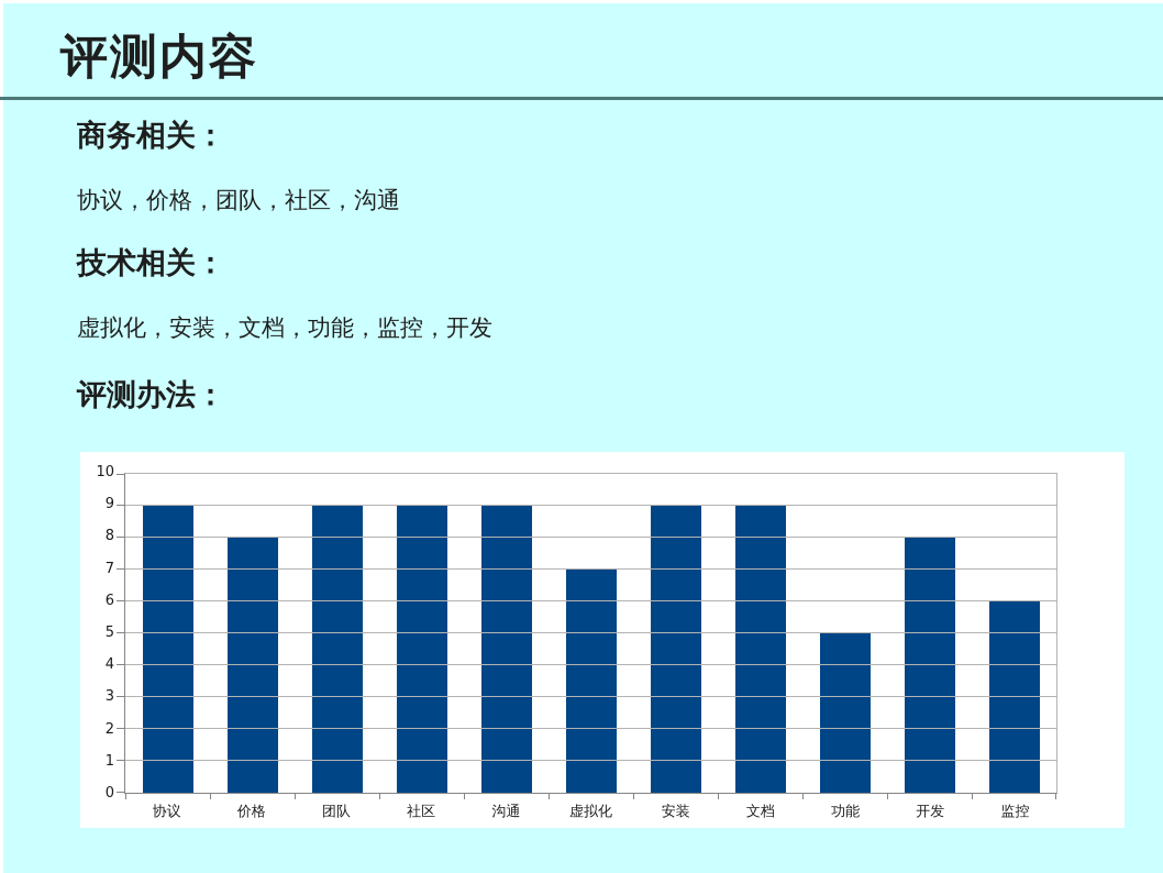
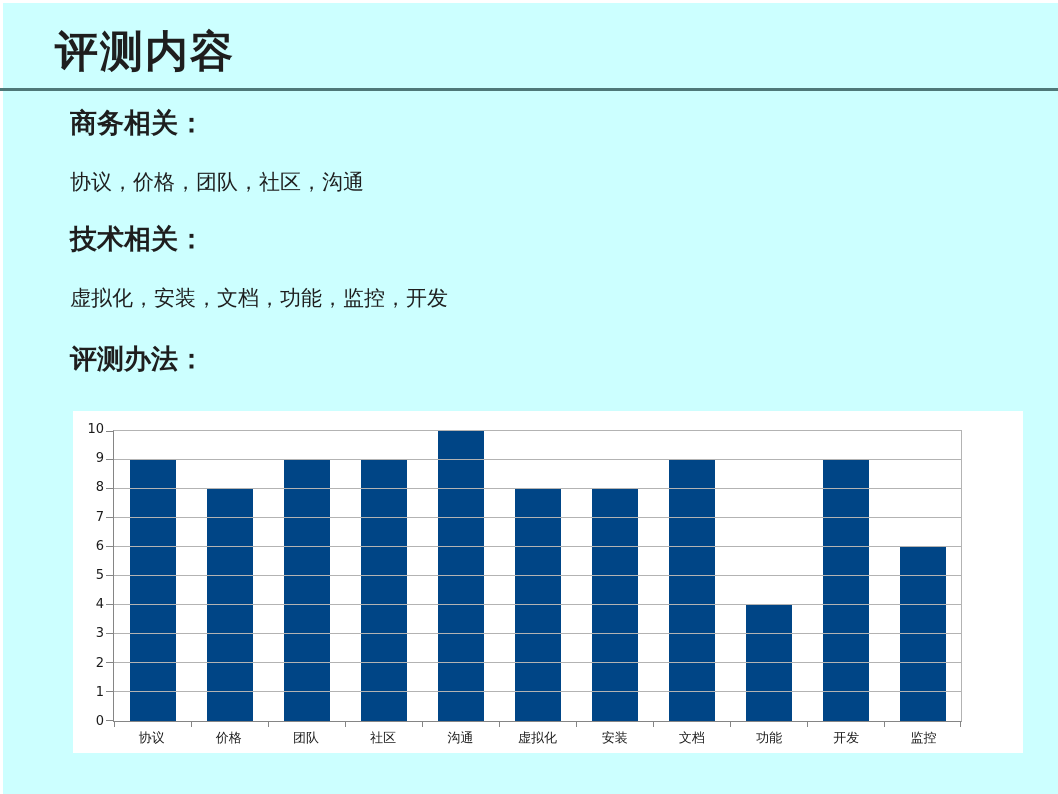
沟通: 9 -> 10
虚拟化: 7 -> 8
安装: 9 -> 8
功能: 5 -> 4
开发: 8 -> 9
